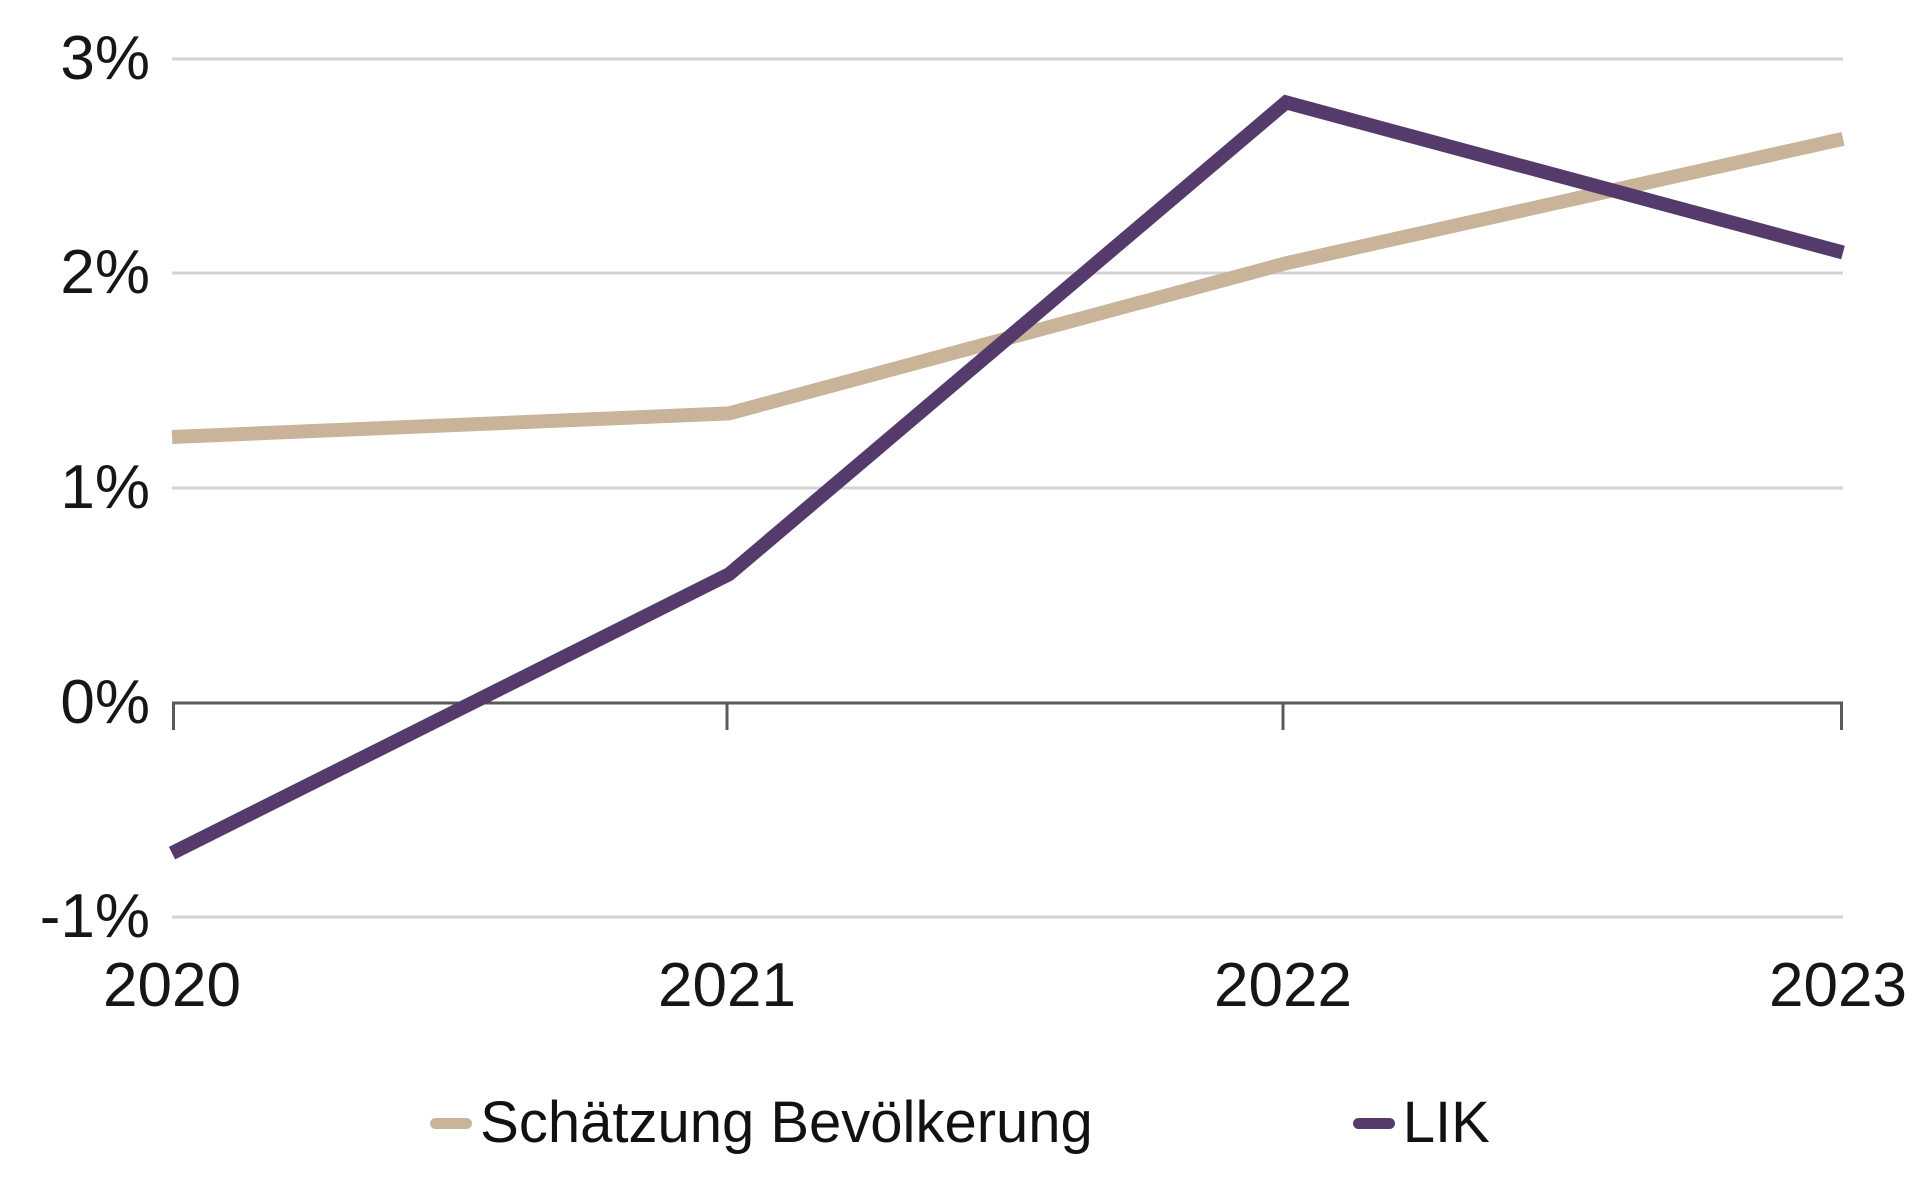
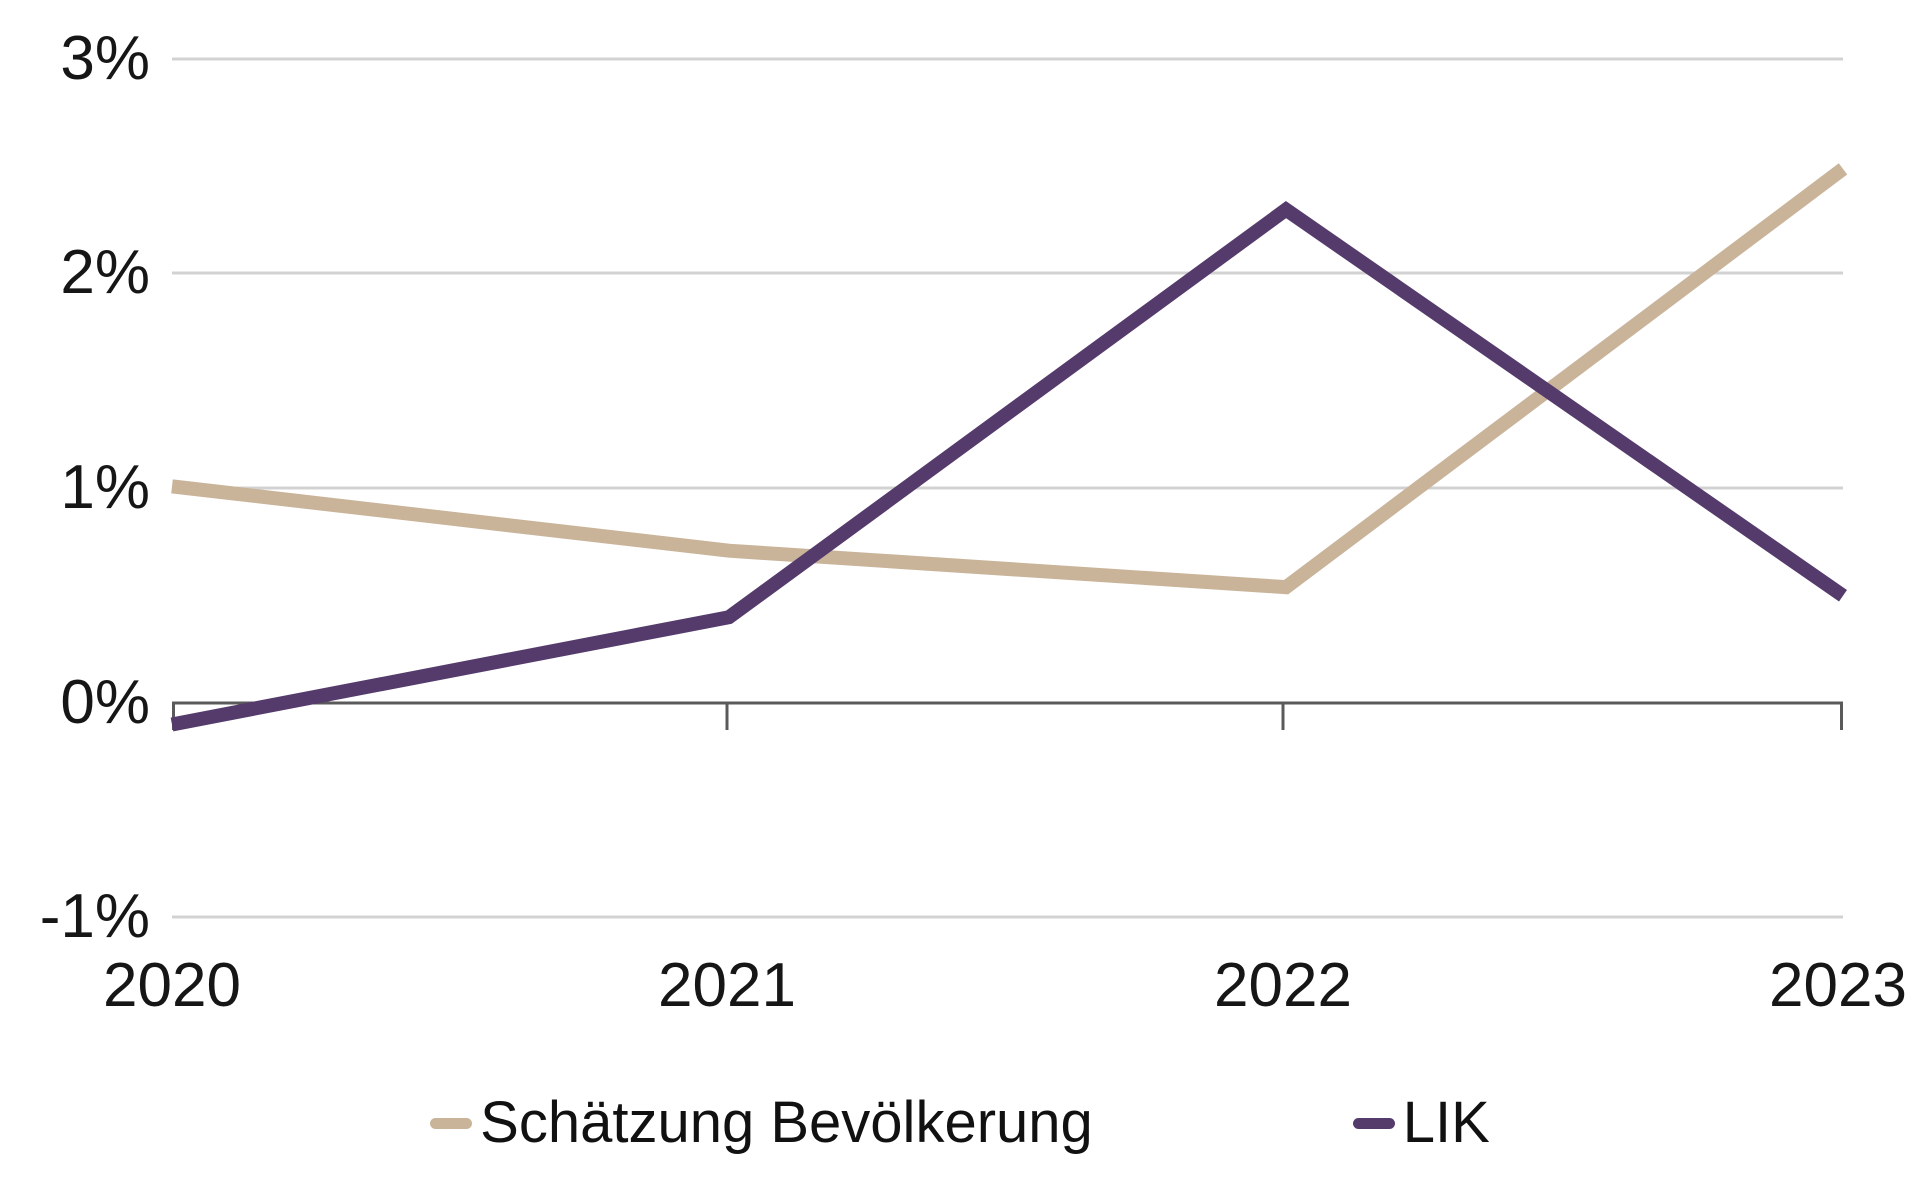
Schätzung Bevölkerung/2020: 1.24% -> 1.01%
LIK/2020: -0.7% -> -0.1%
Schätzung Bevölkerung/2021: 1.35% -> 0.71%
LIK/2021: 0.6% -> 0.4%
Schätzung Bevölkerung/2022: 2.05% -> 0.54%
LIK/2022: 2.8% -> 2.3%
Schätzung Bevölkerung/2023: 2.63% -> 2.49%
LIK/2023: 2.1% -> 0.5%
